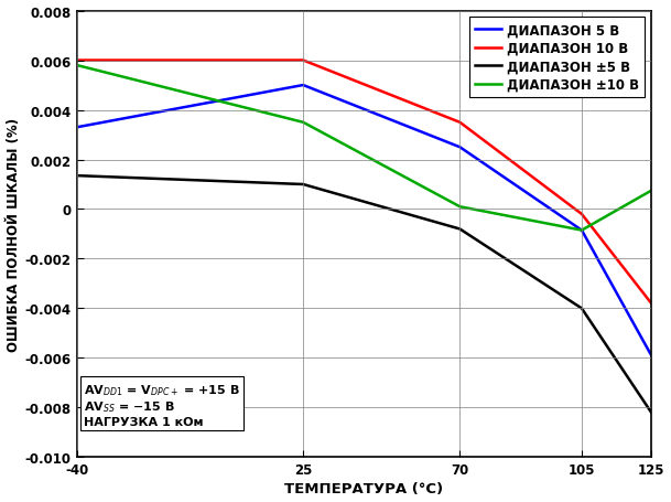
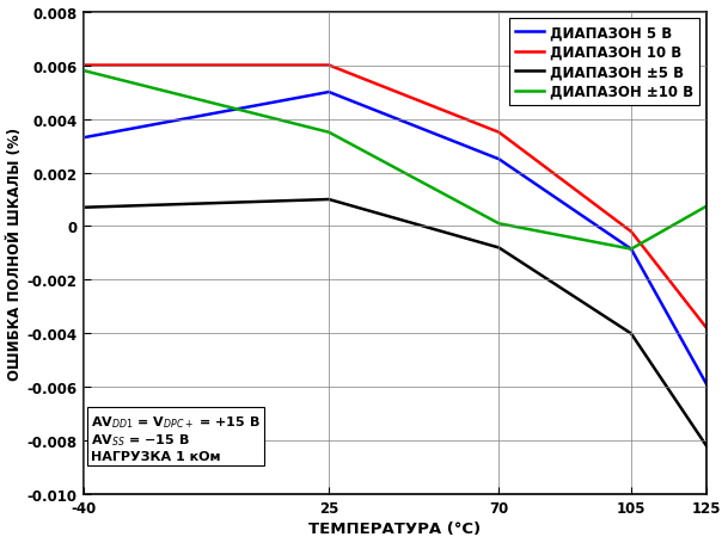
ДИАПАЗОН ±5 В/-40: 0.00135 -> 0.00070
